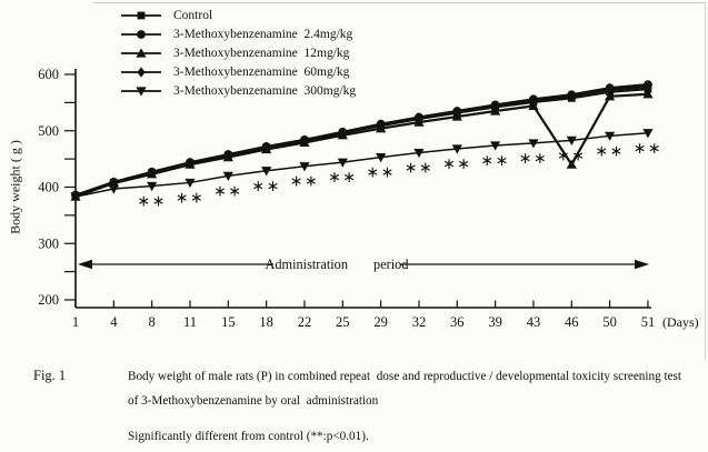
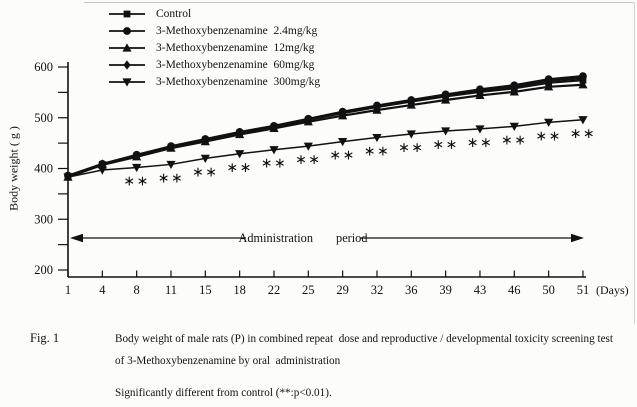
3-Methoxybenzenamine 12mg/kg/46: 440 -> 550
